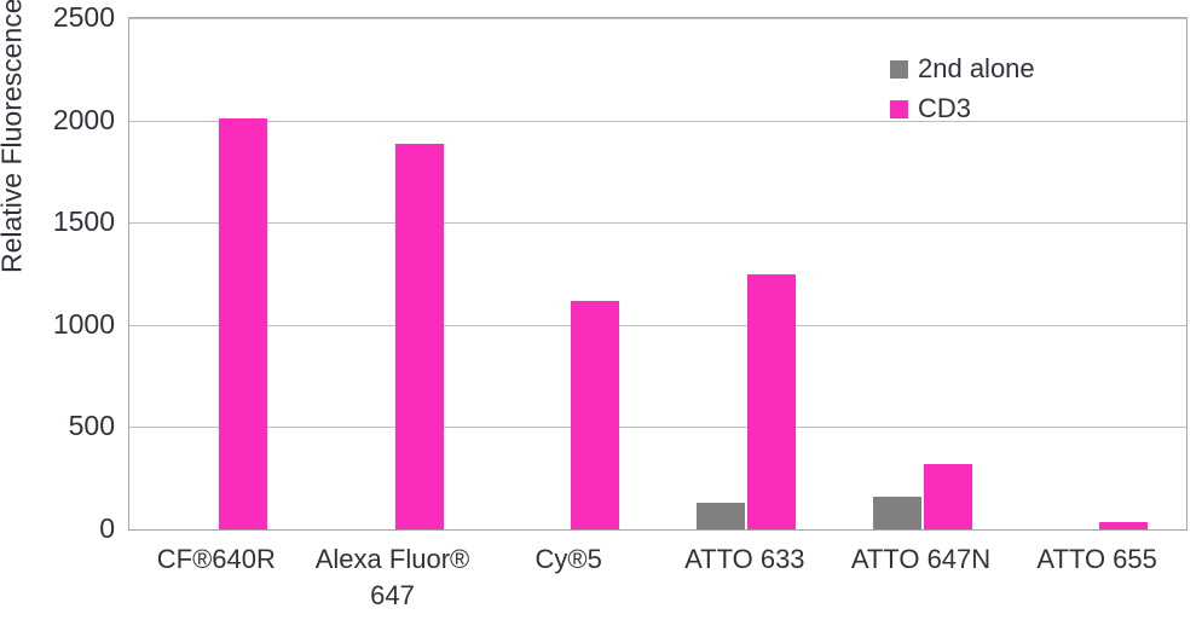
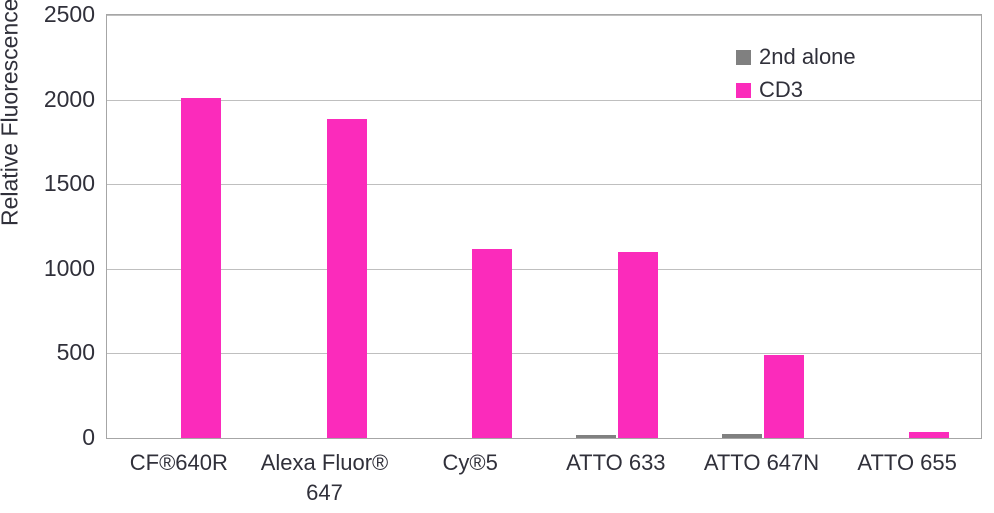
2nd alone/ATTO 633: 130 -> 20
CD3/ATTO 633: 1250 -> 1100
2nd alone/ATTO 647N: 160 -> 20
CD3/ATTO 647N: 320 -> 490
